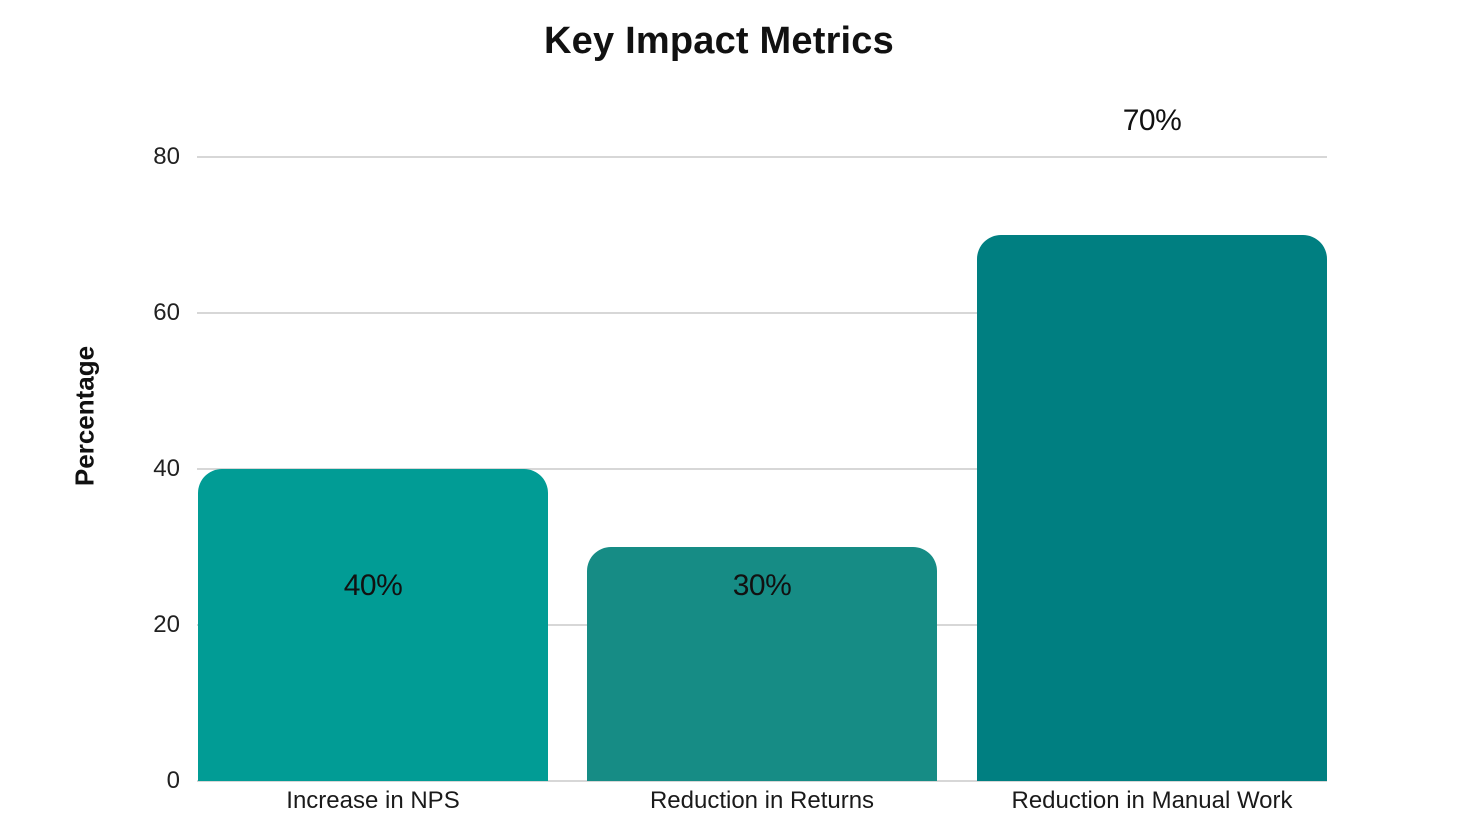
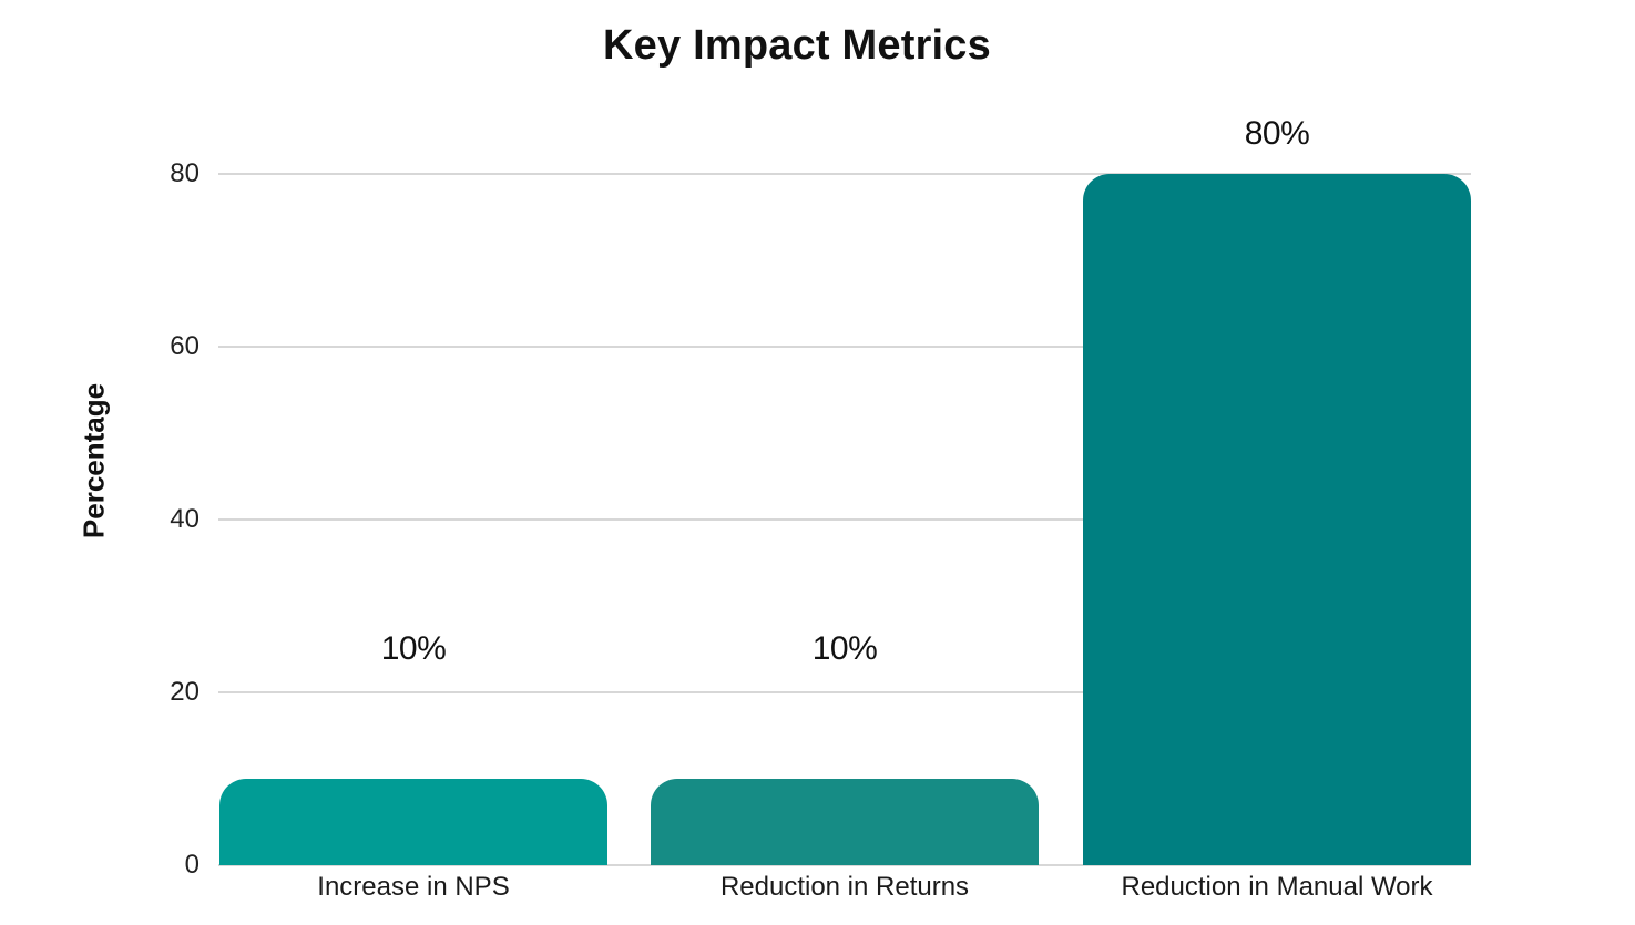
Increase in NPS: 40% -> 10%
Reduction in Returns: 30% -> 10%
Reduction in Manual Work: 70% -> 80%
